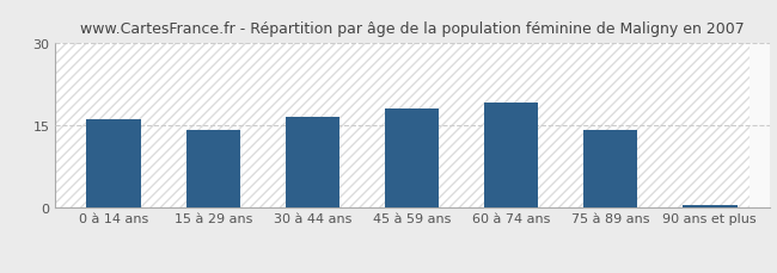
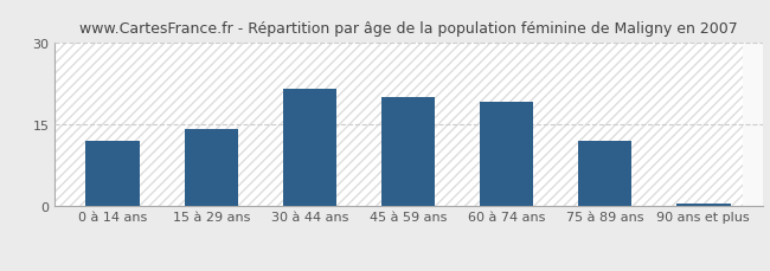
0 à 14 ans: 16.0 -> 12.0
30 à 44 ans: 16.5 -> 21.5
45 à 59 ans: 18.0 -> 20.0
75 à 89 ans: 14.0 -> 12.0
